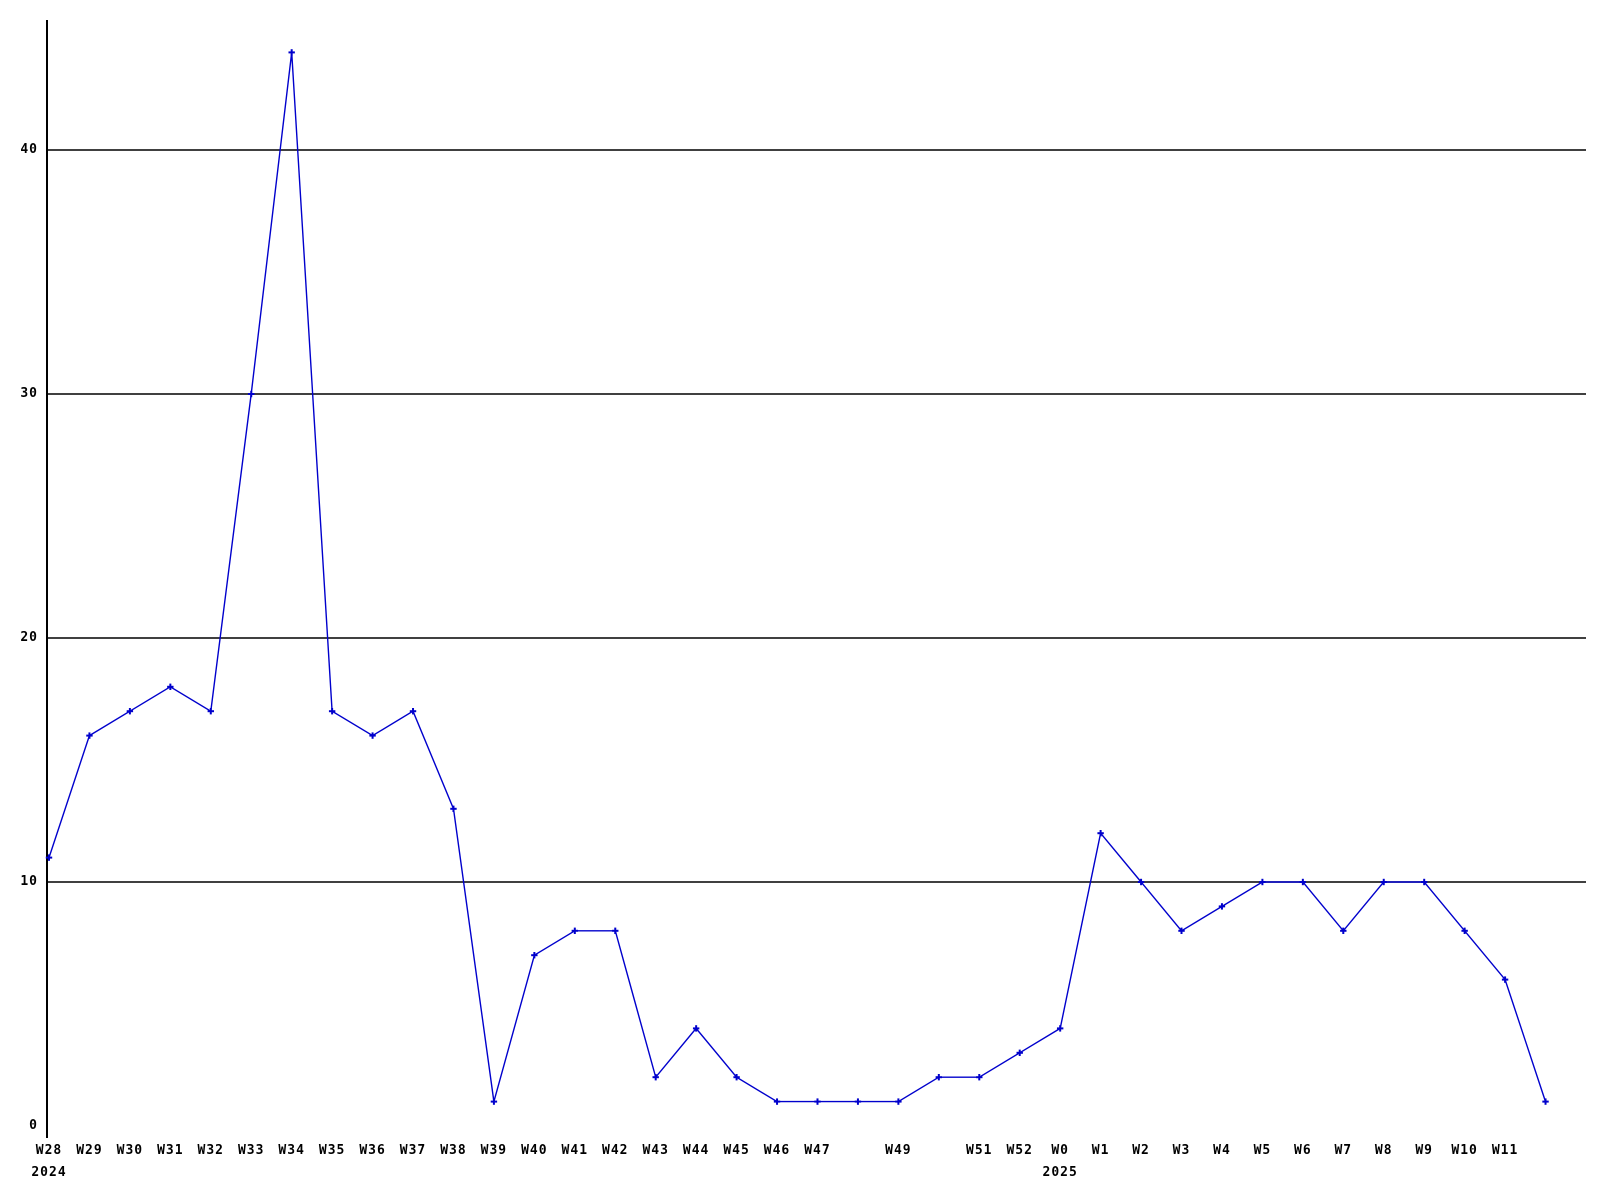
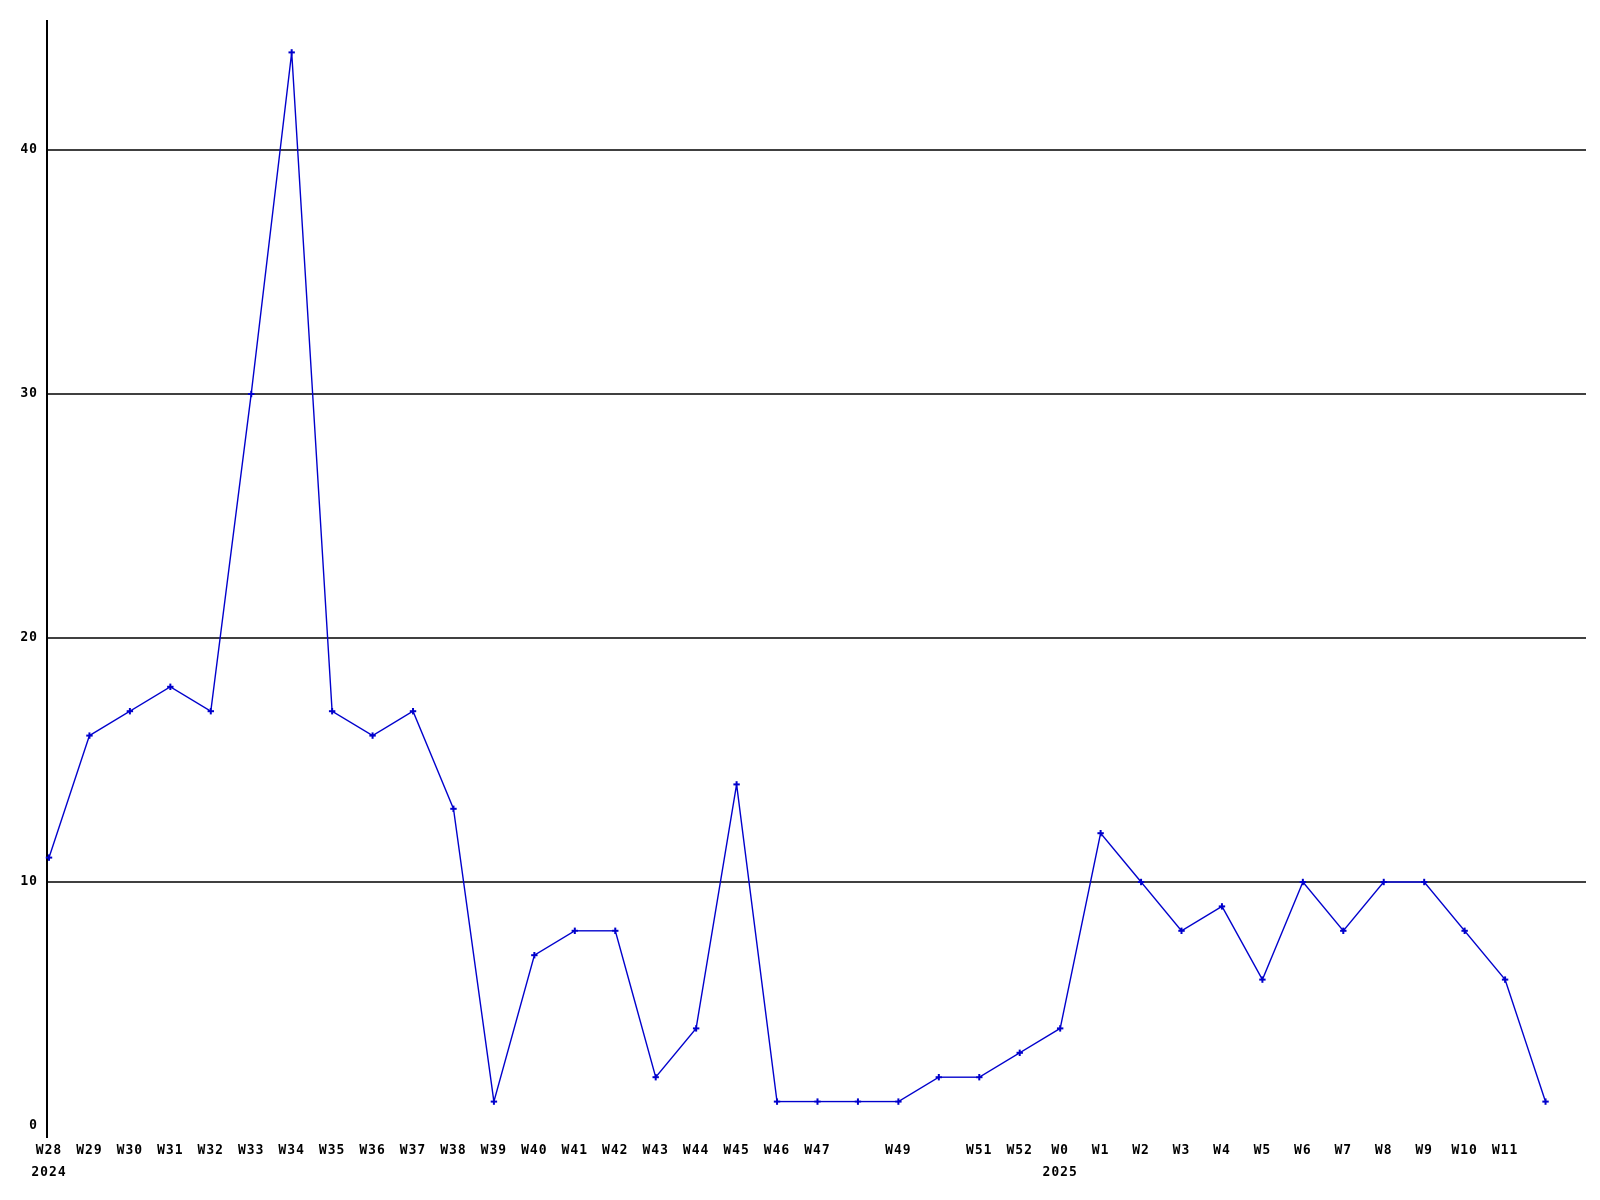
W45: 2 -> 14
W5: 10 -> 6
